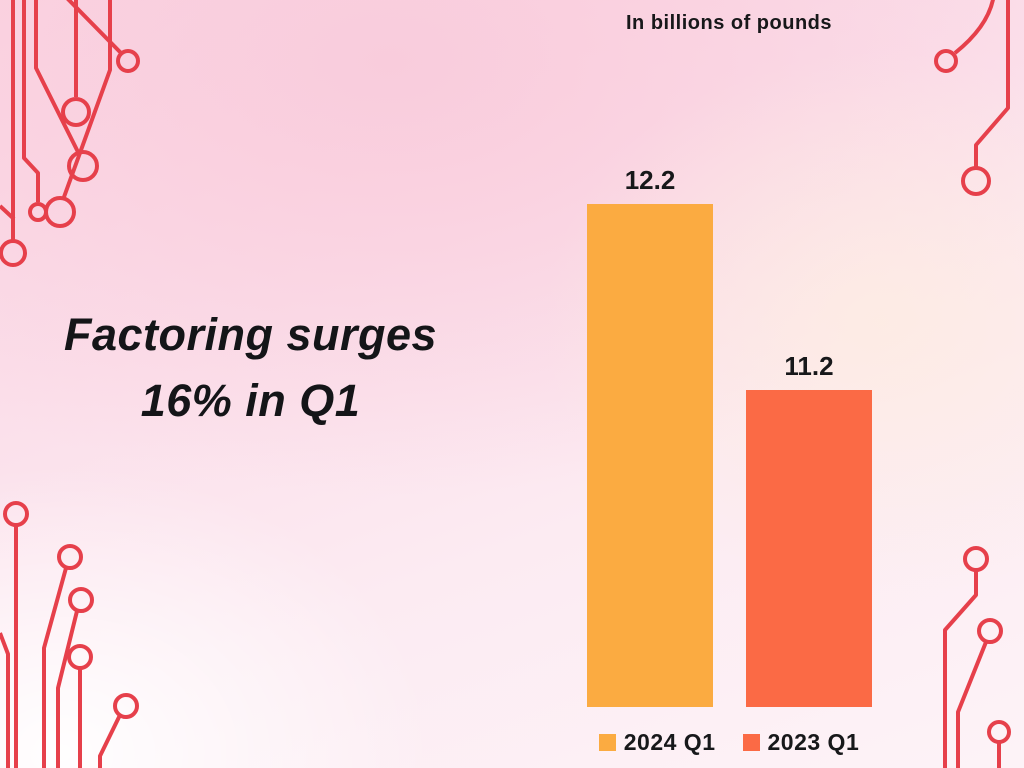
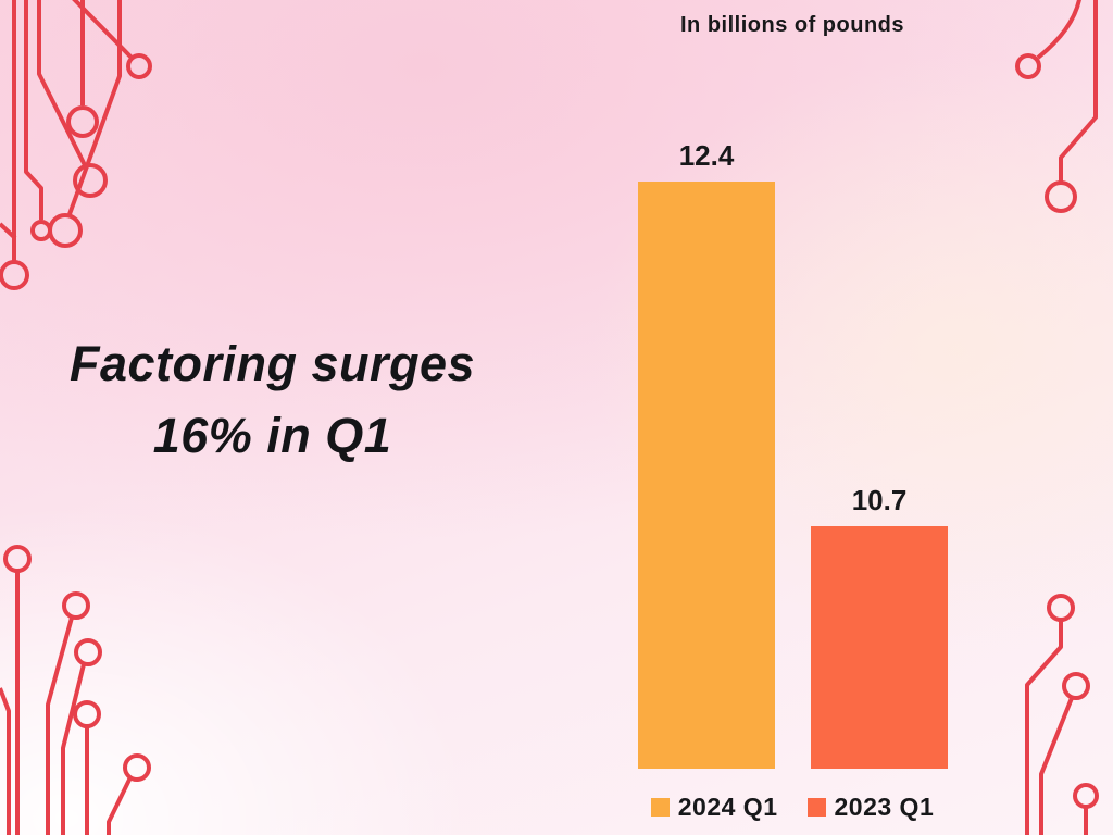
2024 Q1: 12.2 -> 12.4
2023 Q1: 11.2 -> 10.7
